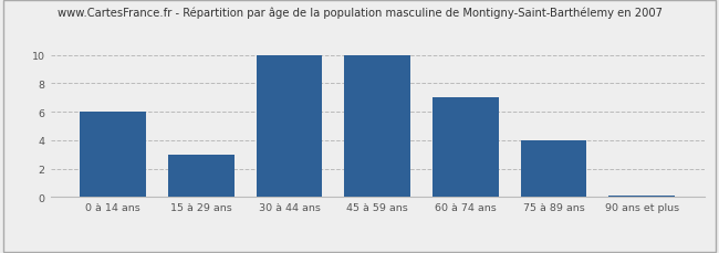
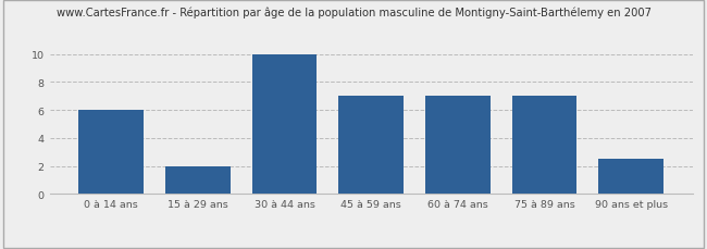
15 à 29 ans: 3.0 -> 2.0
45 à 59 ans: 10.0 -> 7.0
75 à 89 ans: 4.0 -> 7.0
90 ans et plus: 0.1 -> 2.5
